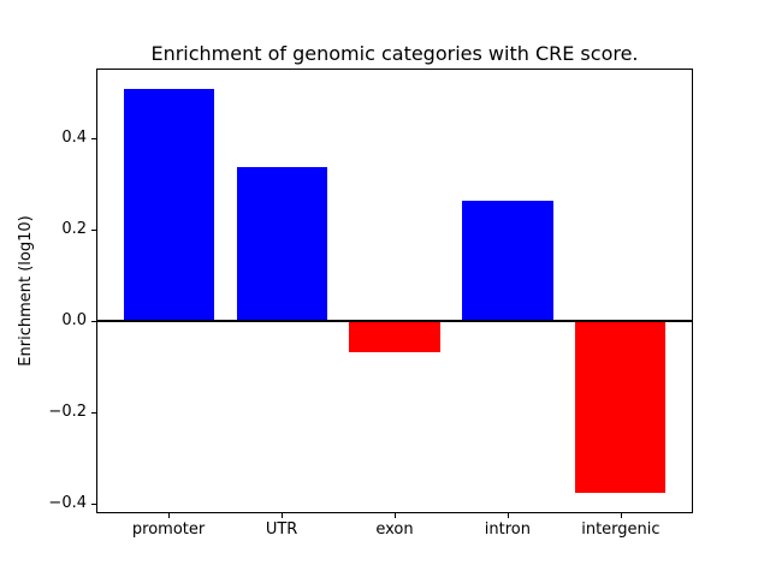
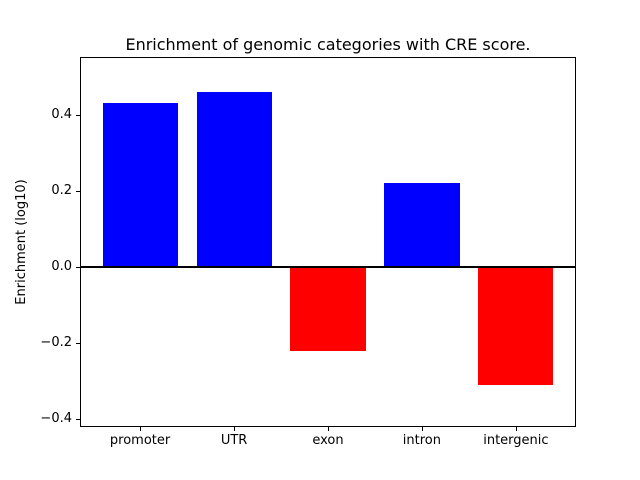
promoter: 0.51 -> 0.43
UTR: 0.34 -> 0.46
exon: -0.07 -> -0.22
intron: 0.26 -> 0.22
intergenic: -0.38 -> -0.31
